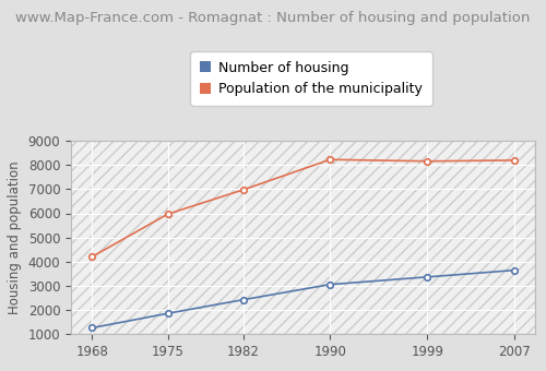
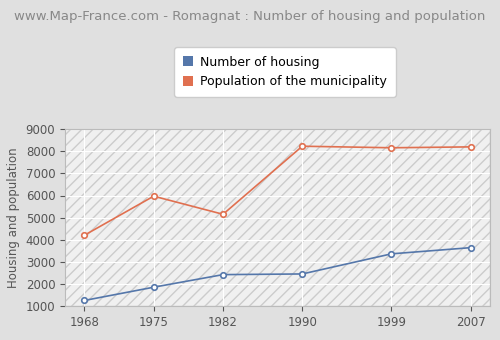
Population of the municipality/1982: 6980 -> 5150
Number of housing/1990: 3050 -> 2450
